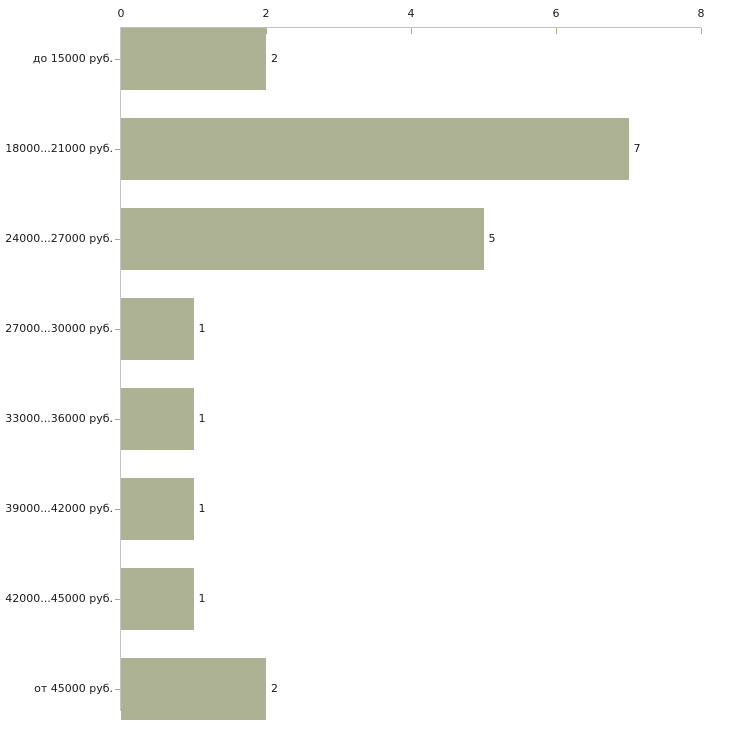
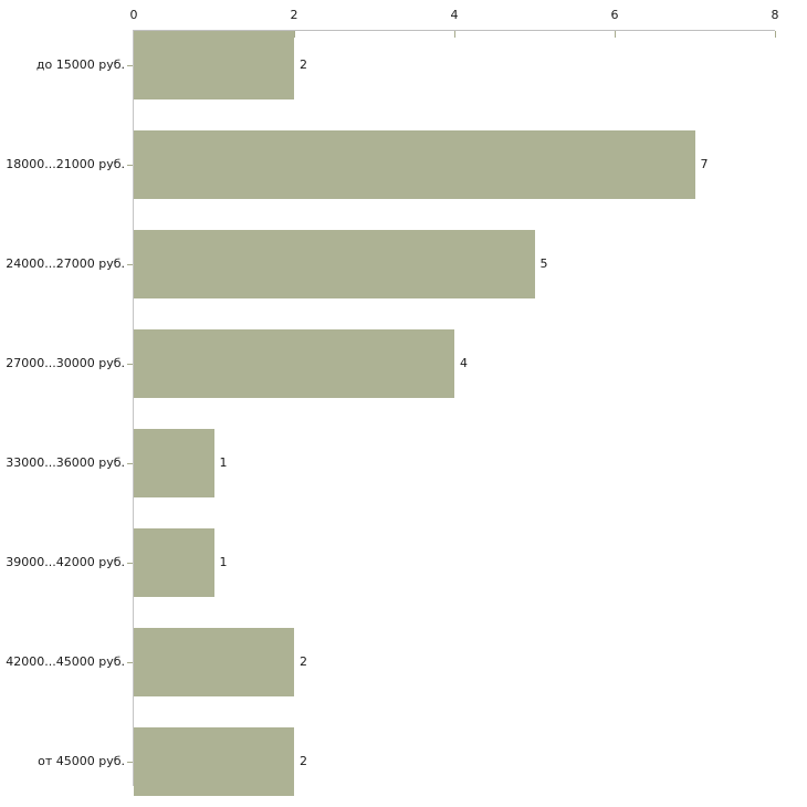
27000...30000 руб.: 1 -> 4
42000...45000 руб.: 1 -> 2
